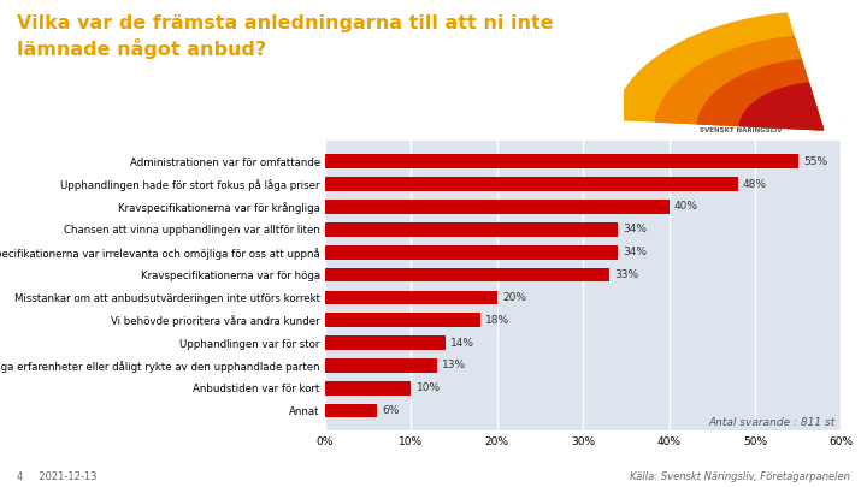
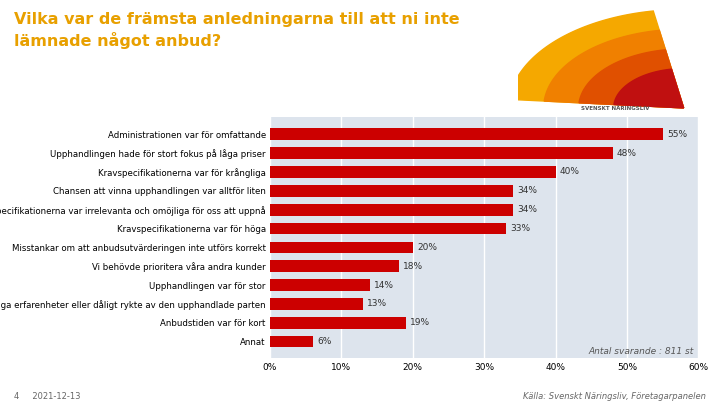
Anbudstiden var för kort: 10% -> 19%
